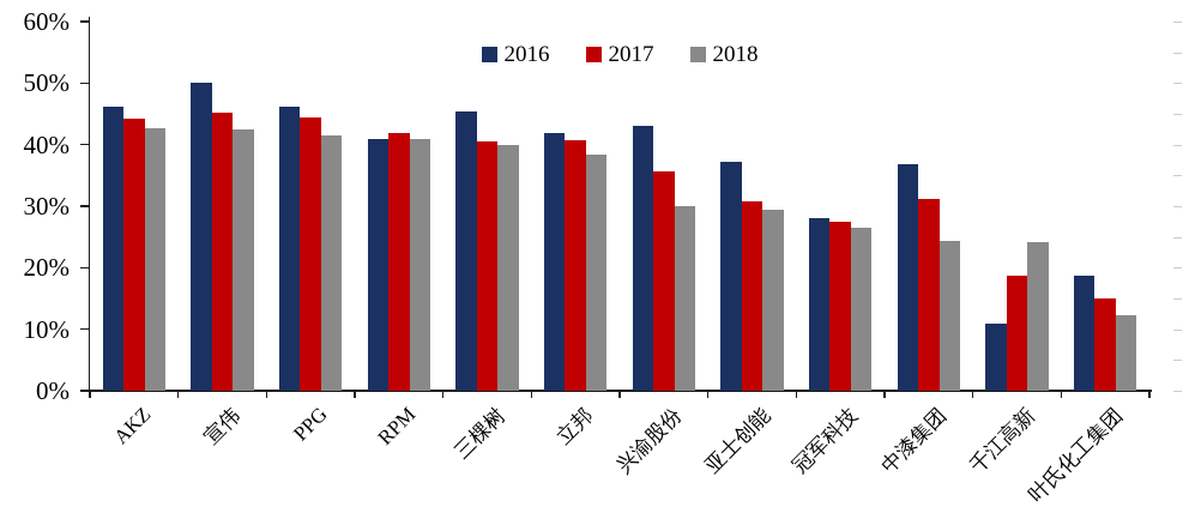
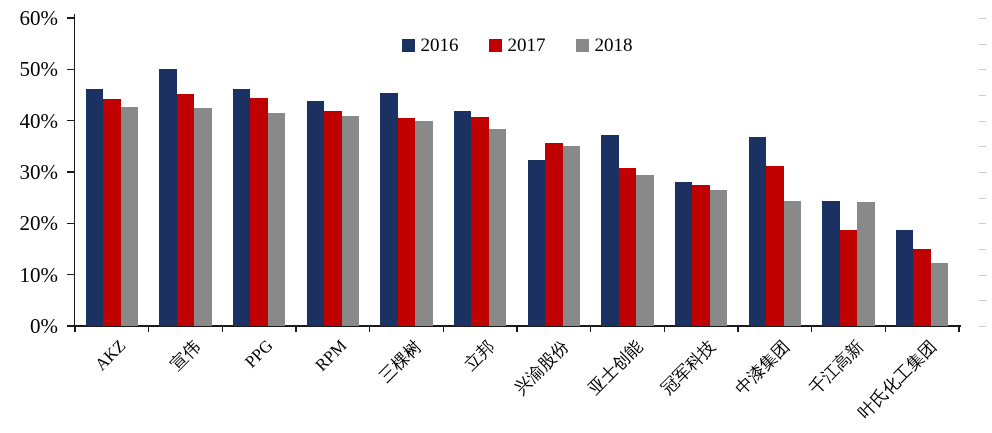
2016/RPM: 41% -> 44%
2016/兴渝股份: 43% -> 32%
2018/兴渝股份: 30% -> 35%
2016/千江高新: 11% -> 24%
